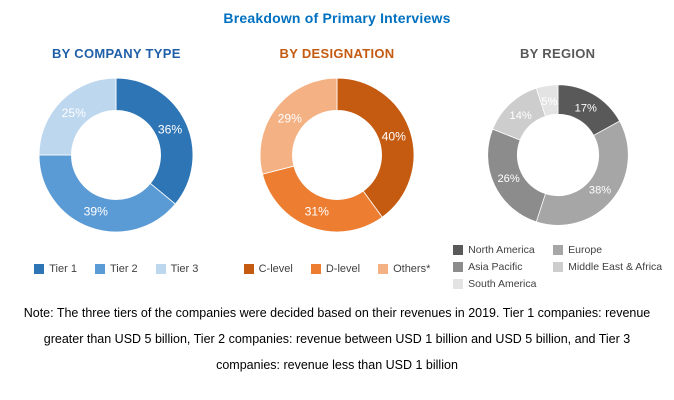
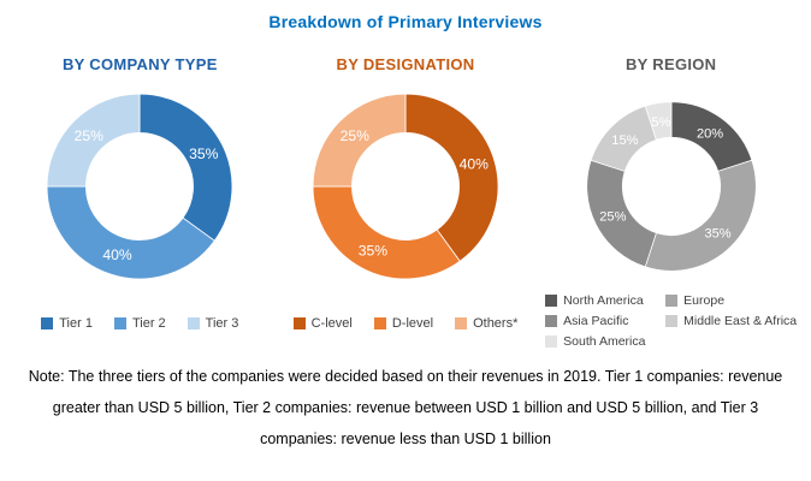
BY COMPANY TYPE/Tier 1: 36% -> 35%
BY COMPANY TYPE/Tier 2: 39% -> 40%
BY DESIGNATION/D-level: 31% -> 35%
BY DESIGNATION/Others*: 29% -> 25%
BY REGION/North America: 17% -> 20%
BY REGION/Europe: 38% -> 35%
BY REGION/Asia Pacific: 26% -> 25%
BY REGION/Middle East & Africa: 14% -> 15%
